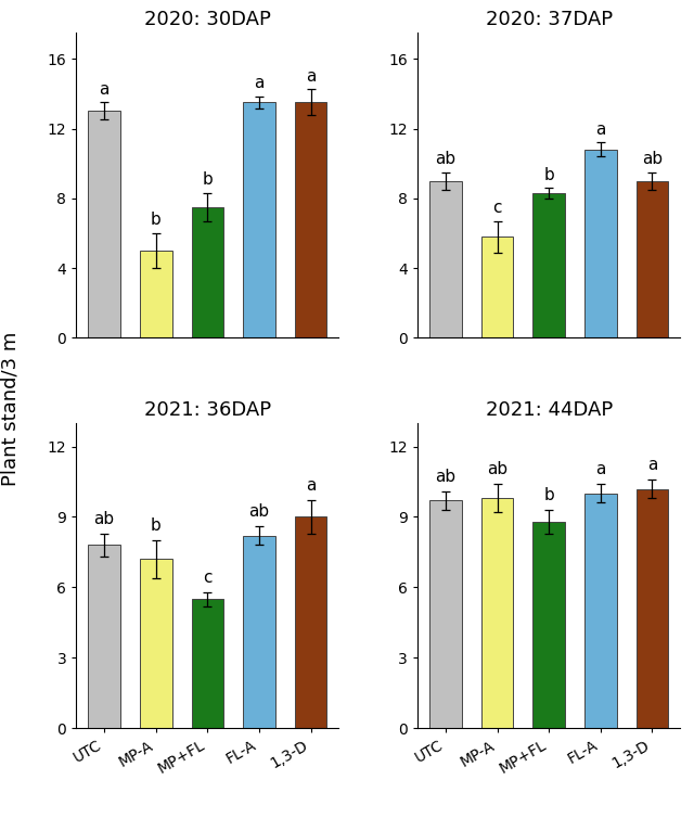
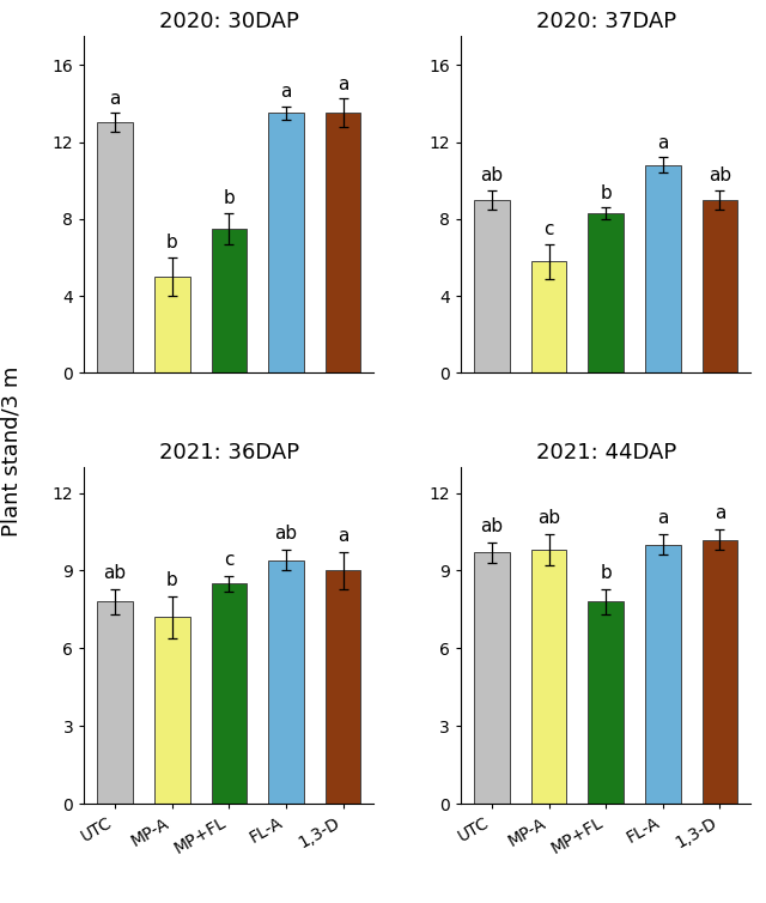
2021: 36DAP/MP+FL: 5.5 -> 8.5
2021: 36DAP/FL-A: 8.2 -> 9.4
2021: 44DAP/MP+FL: 8.8 -> 7.8
